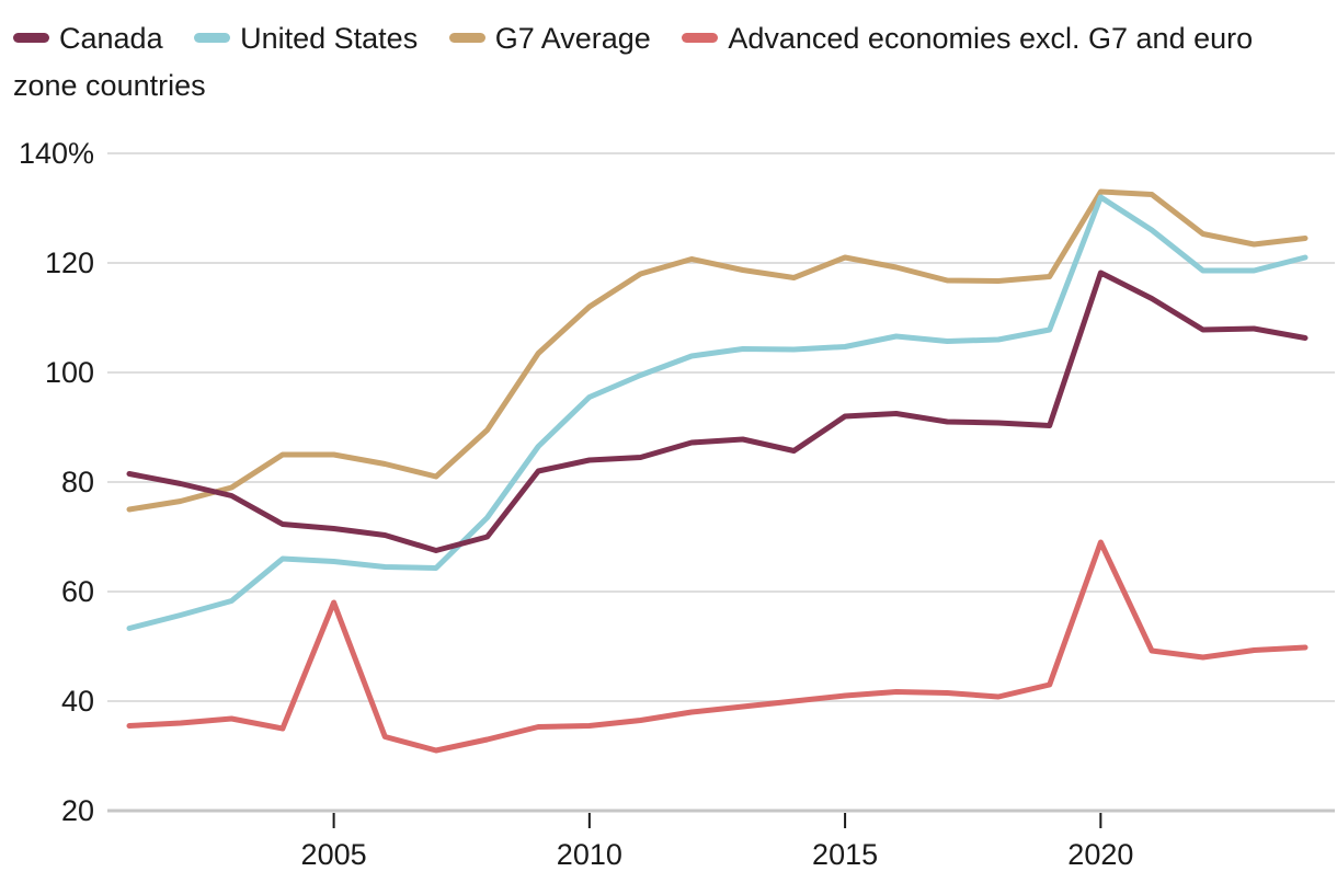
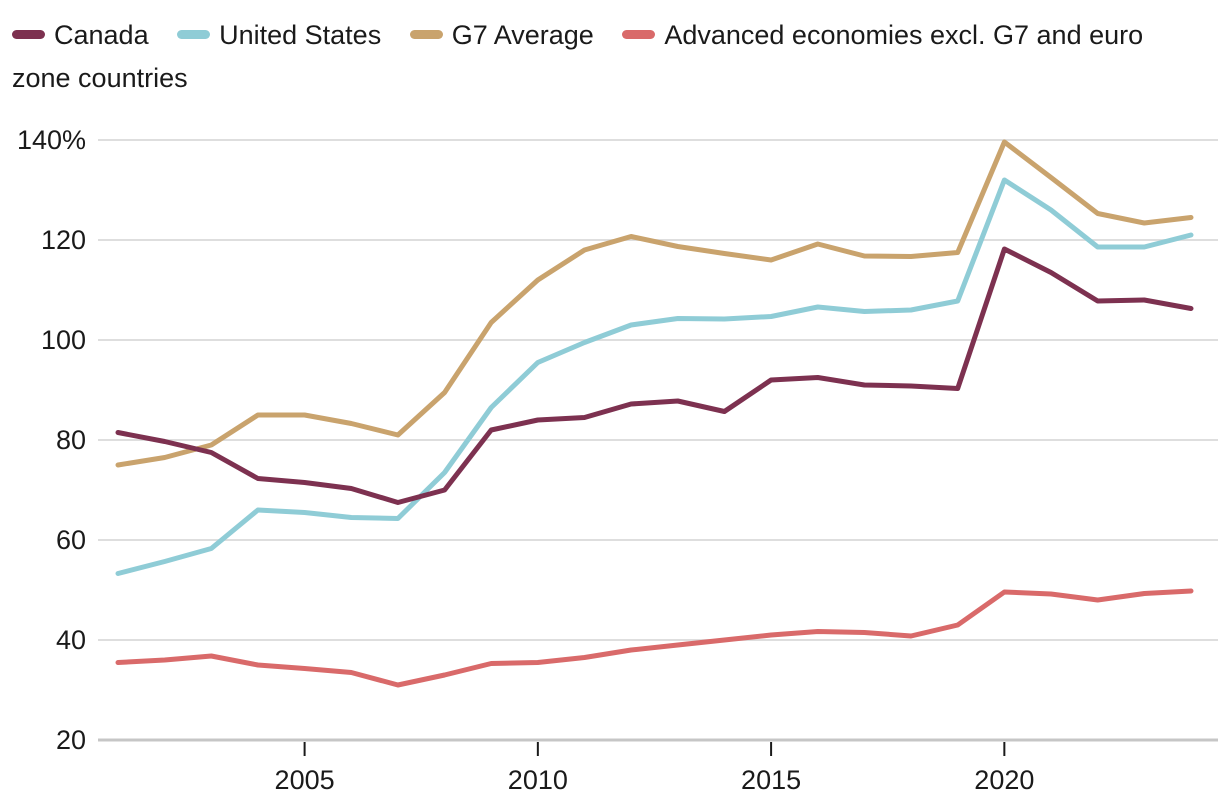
Advanced economies excl. G7 and euro zone countries/2005: 58% -> 34%
G7 Average/2015: 121% -> 116%
G7 Average/2020: 133% -> 140%
Advanced economies excl. G7 and euro zone countries/2020: 69% -> 50%
